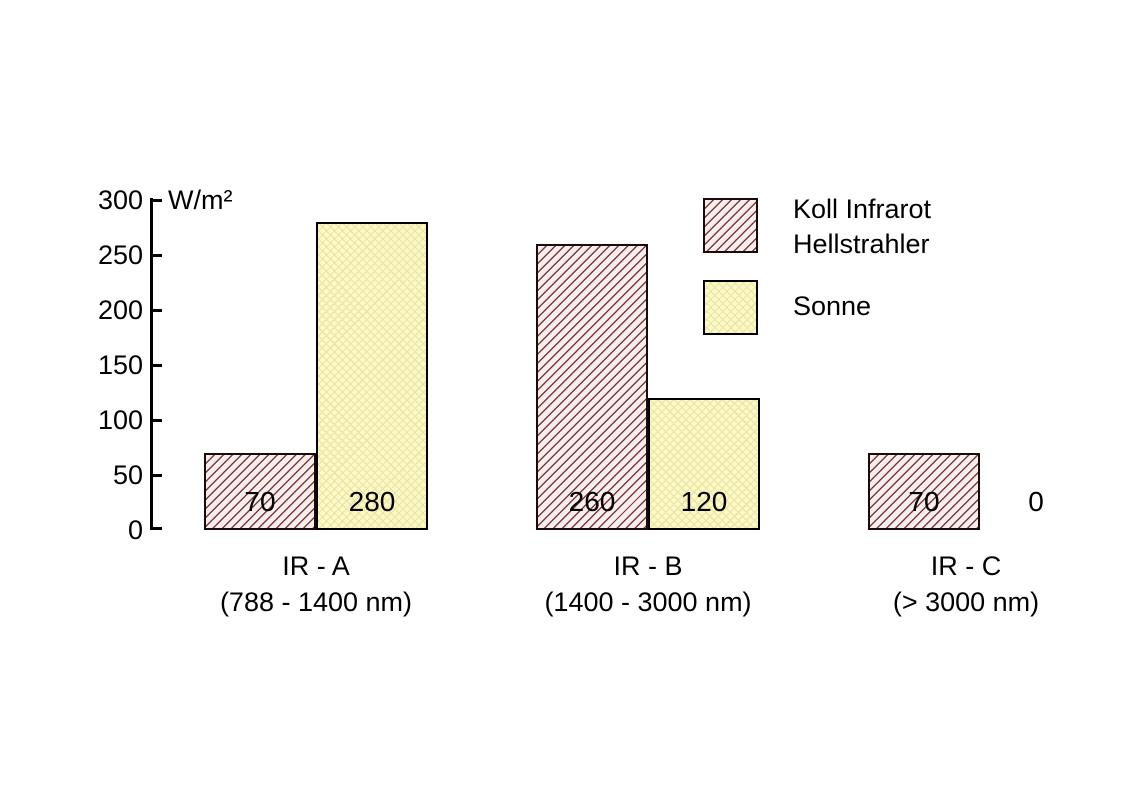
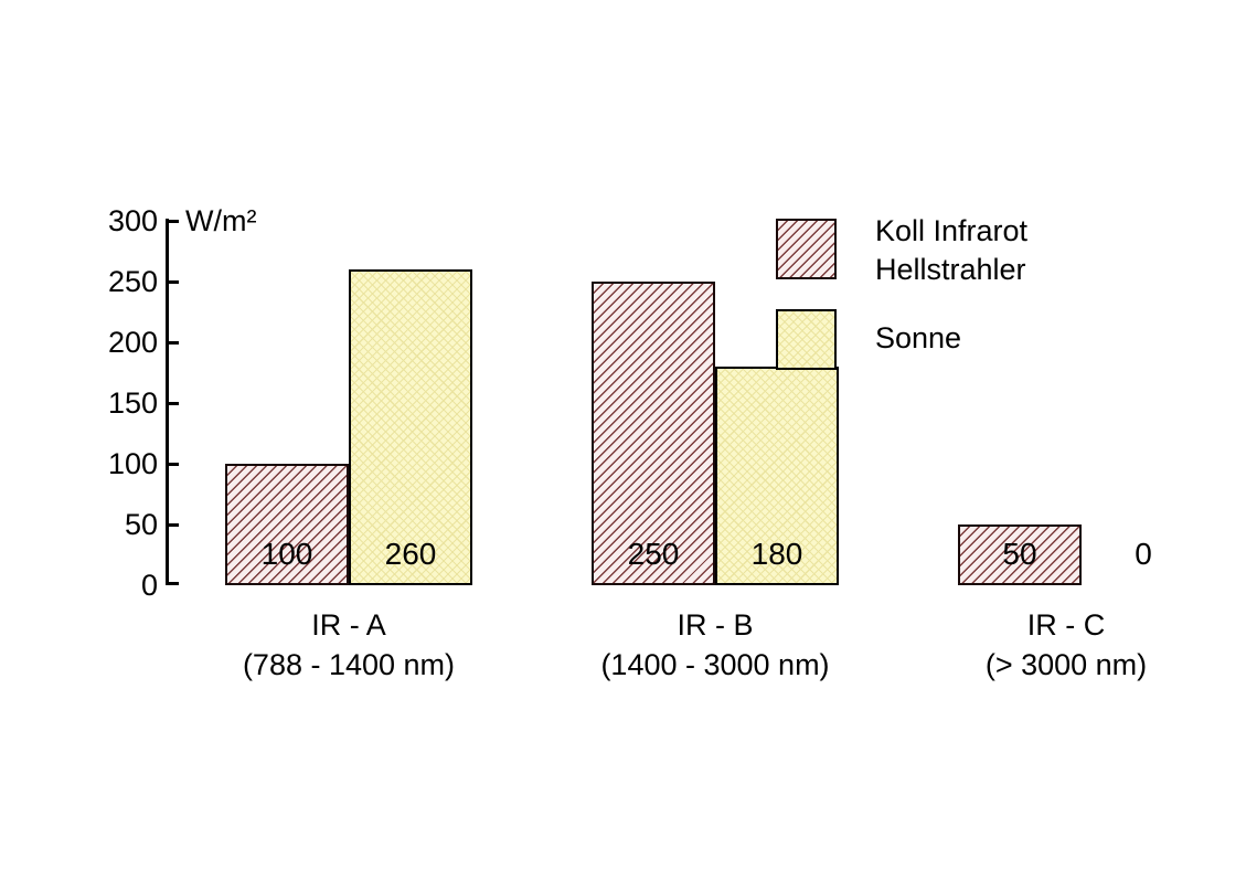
Koll Infrarot Hellstrahler/IR - A: 70 -> 100
Sonne/IR - A: 280 -> 260
Koll Infrarot Hellstrahler/IR - B: 260 -> 250
Sonne/IR - B: 120 -> 180
Koll Infrarot Hellstrahler/IR - C: 70 -> 50
